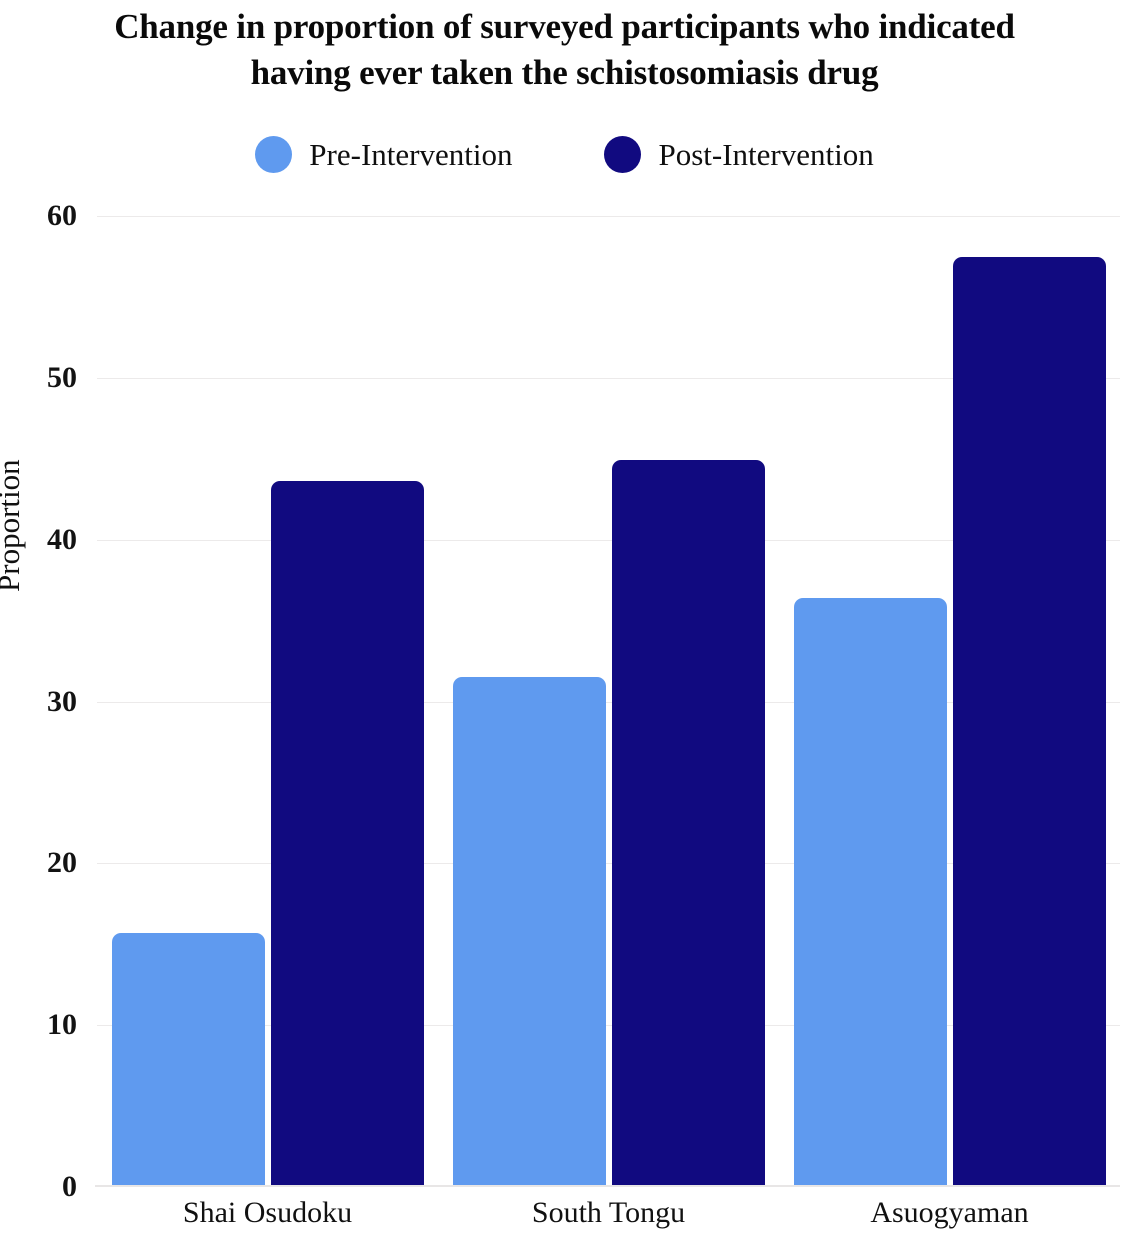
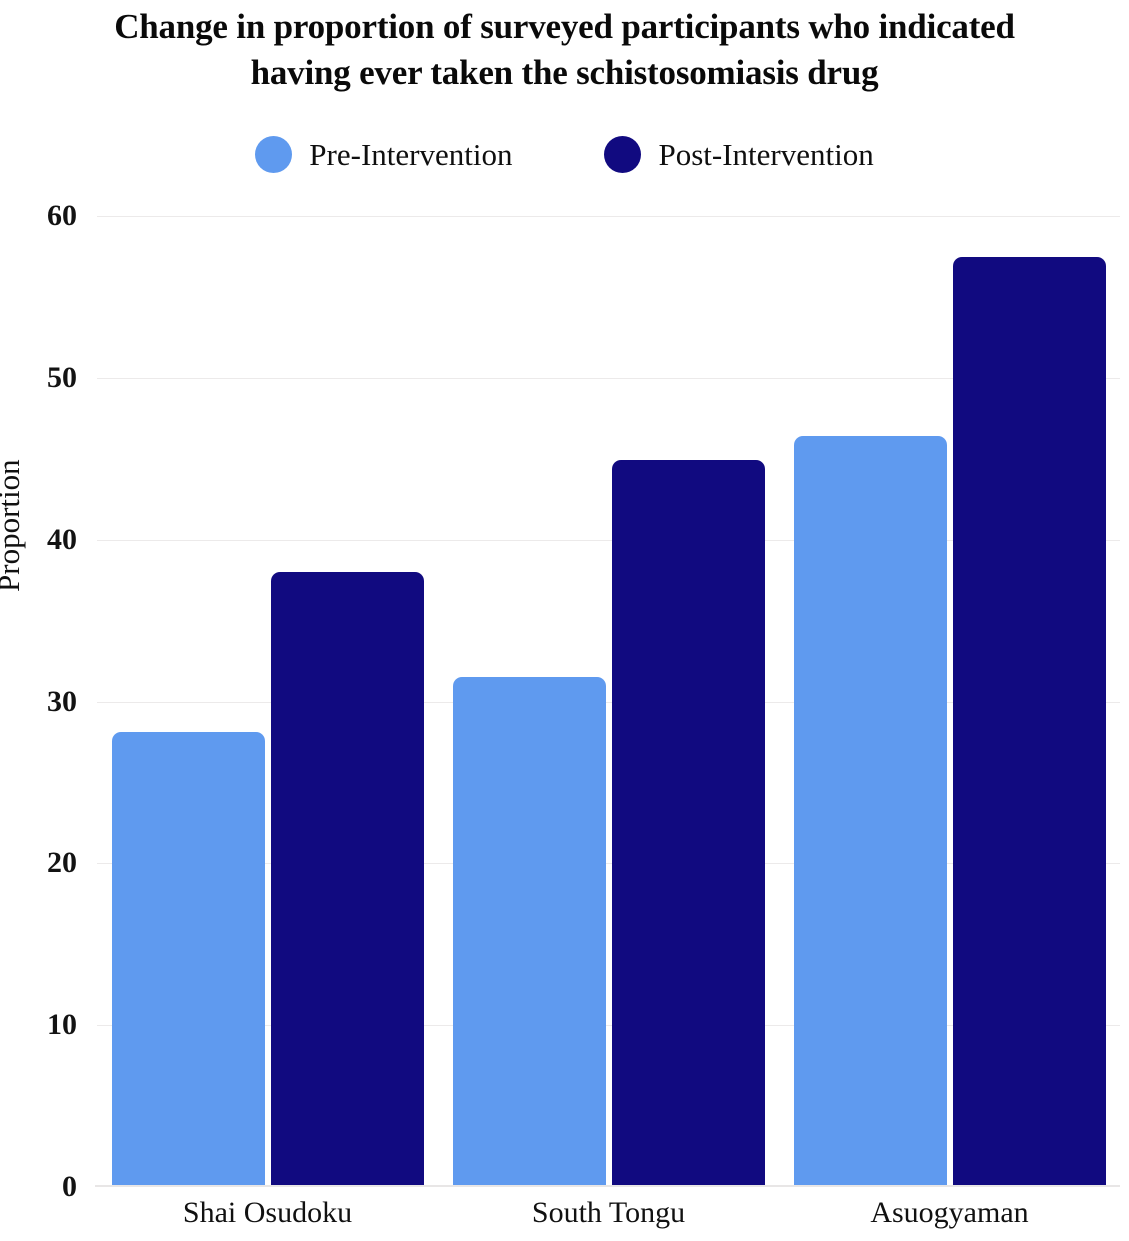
Pre-Intervention/Shai Osudoku: 15.7 -> 28.1
Post-Intervention/Shai Osudoku: 43.6 -> 38.0
Pre-Intervention/Asuogyaman: 36.4 -> 46.4
